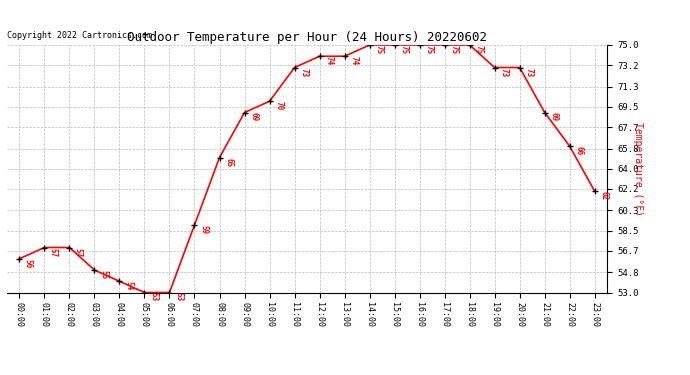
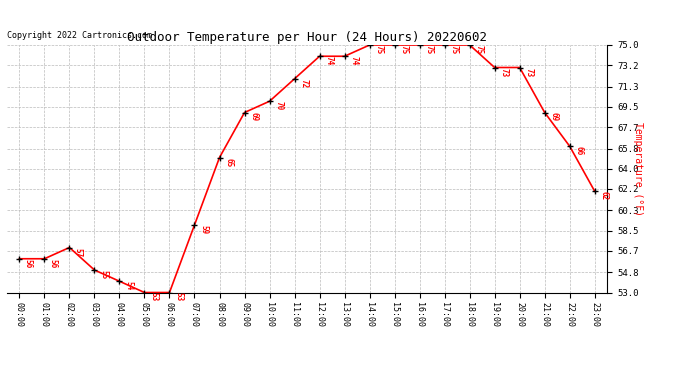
01:00: 57 -> 56
11:00: 73 -> 72
